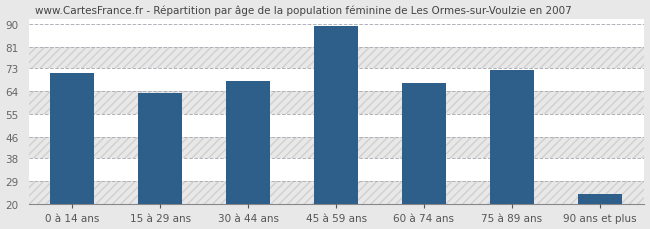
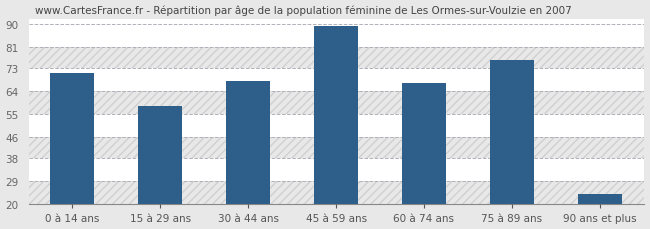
15 à 29 ans: 63 -> 58
75 à 89 ans: 72 -> 76
